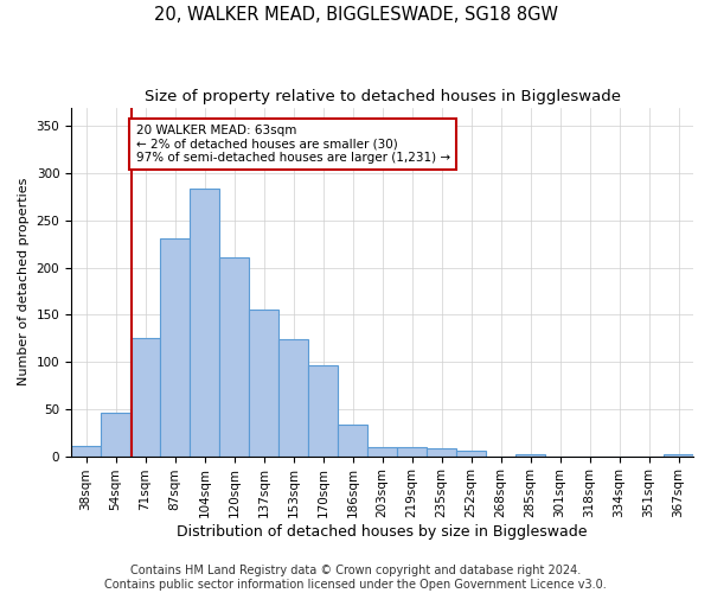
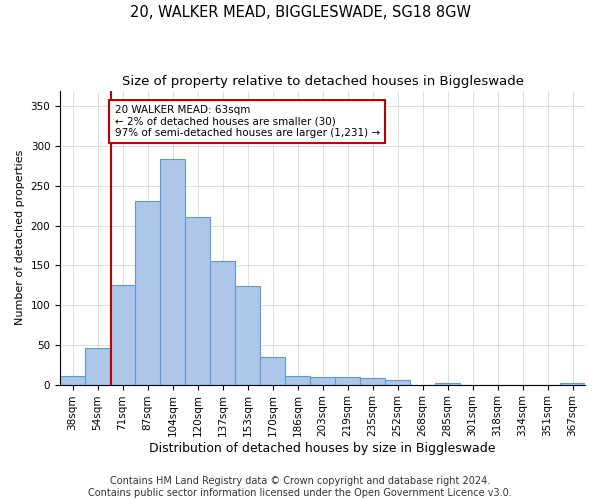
170sqm: 96 -> 35
186sqm: 34 -> 11
